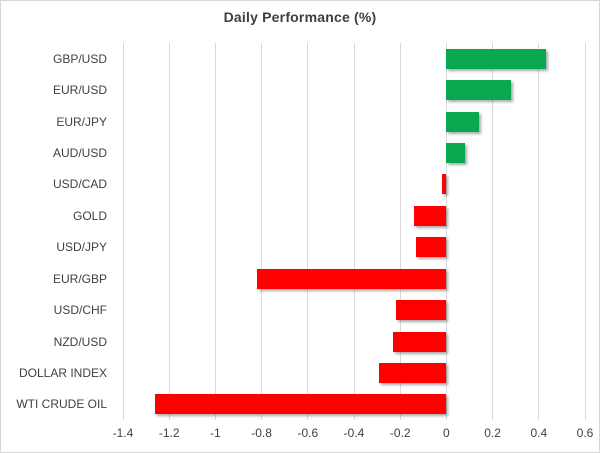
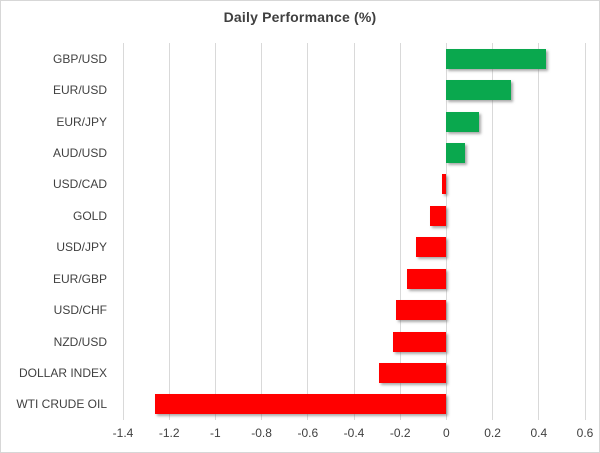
GOLD: -0.14 -> -0.07
EUR/GBP: -0.82 -> -0.17
